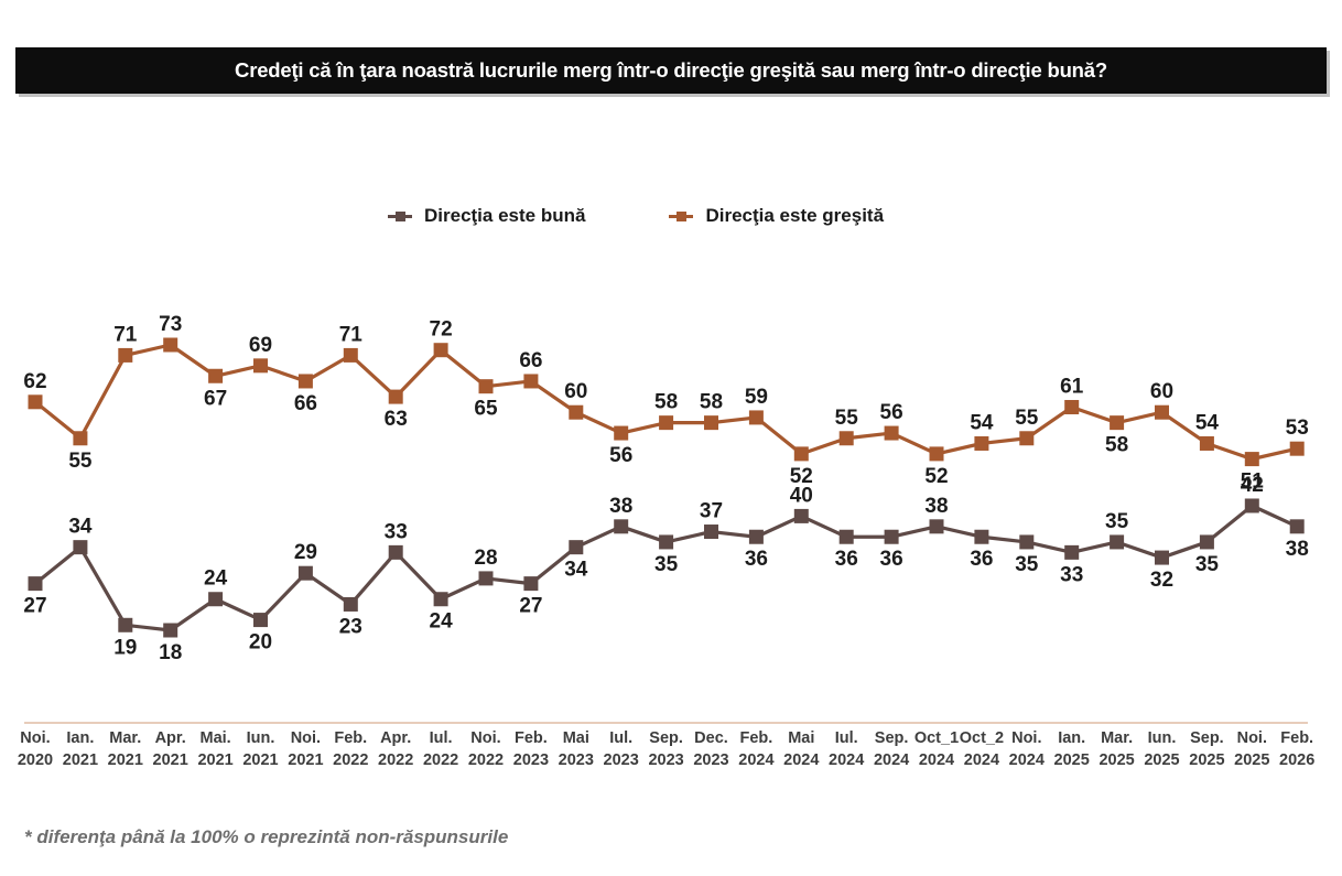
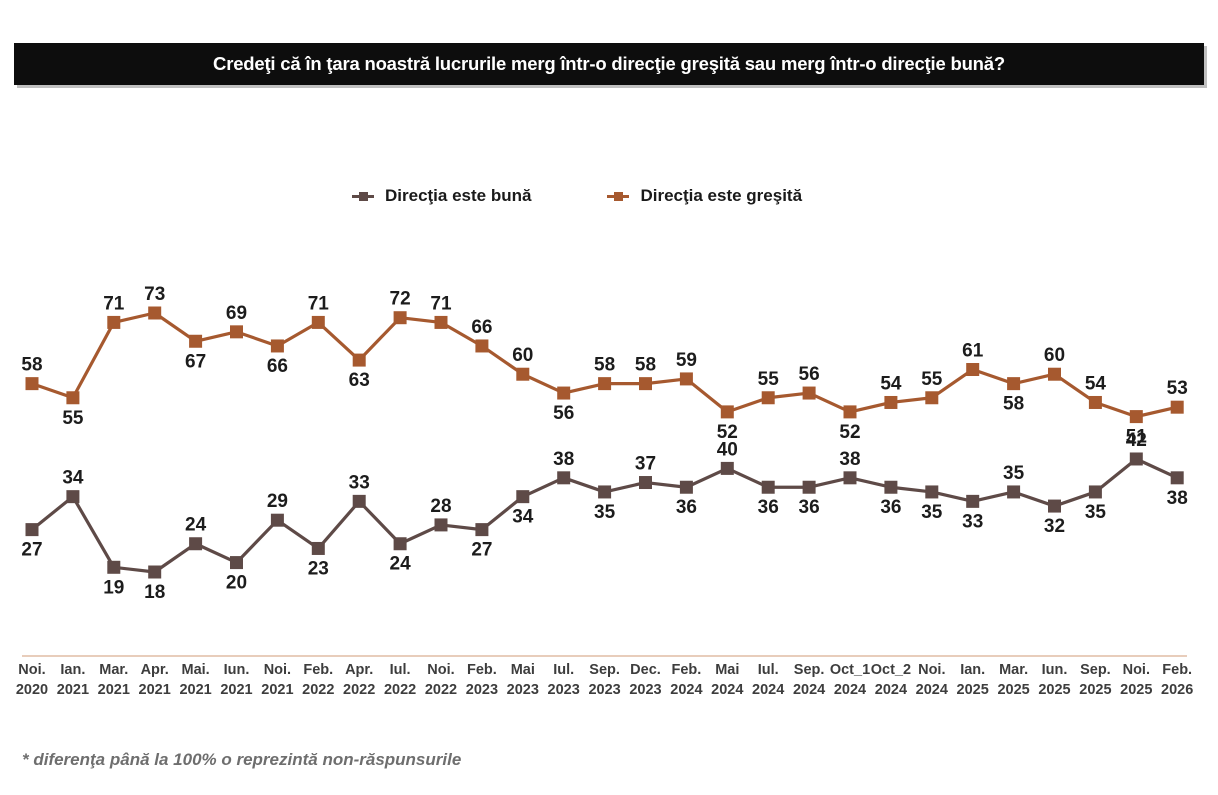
Direcţia este greşită/Noi. 2020: 62 -> 58
Direcţia este greşită/Noi. 2022: 65 -> 71
